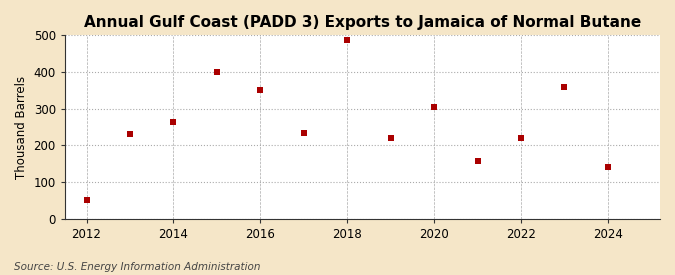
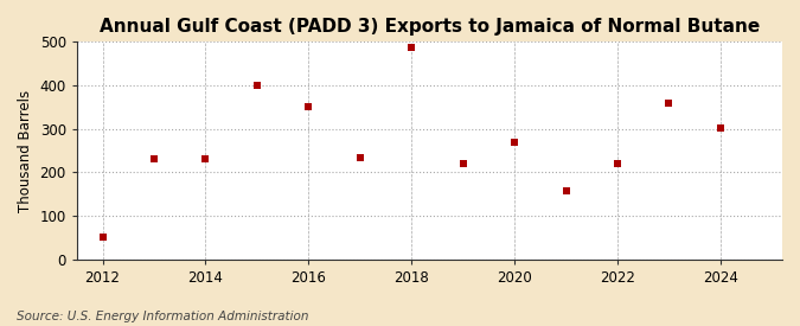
2014: 265 -> 230
2020: 305 -> 270
2024: 140 -> 303
